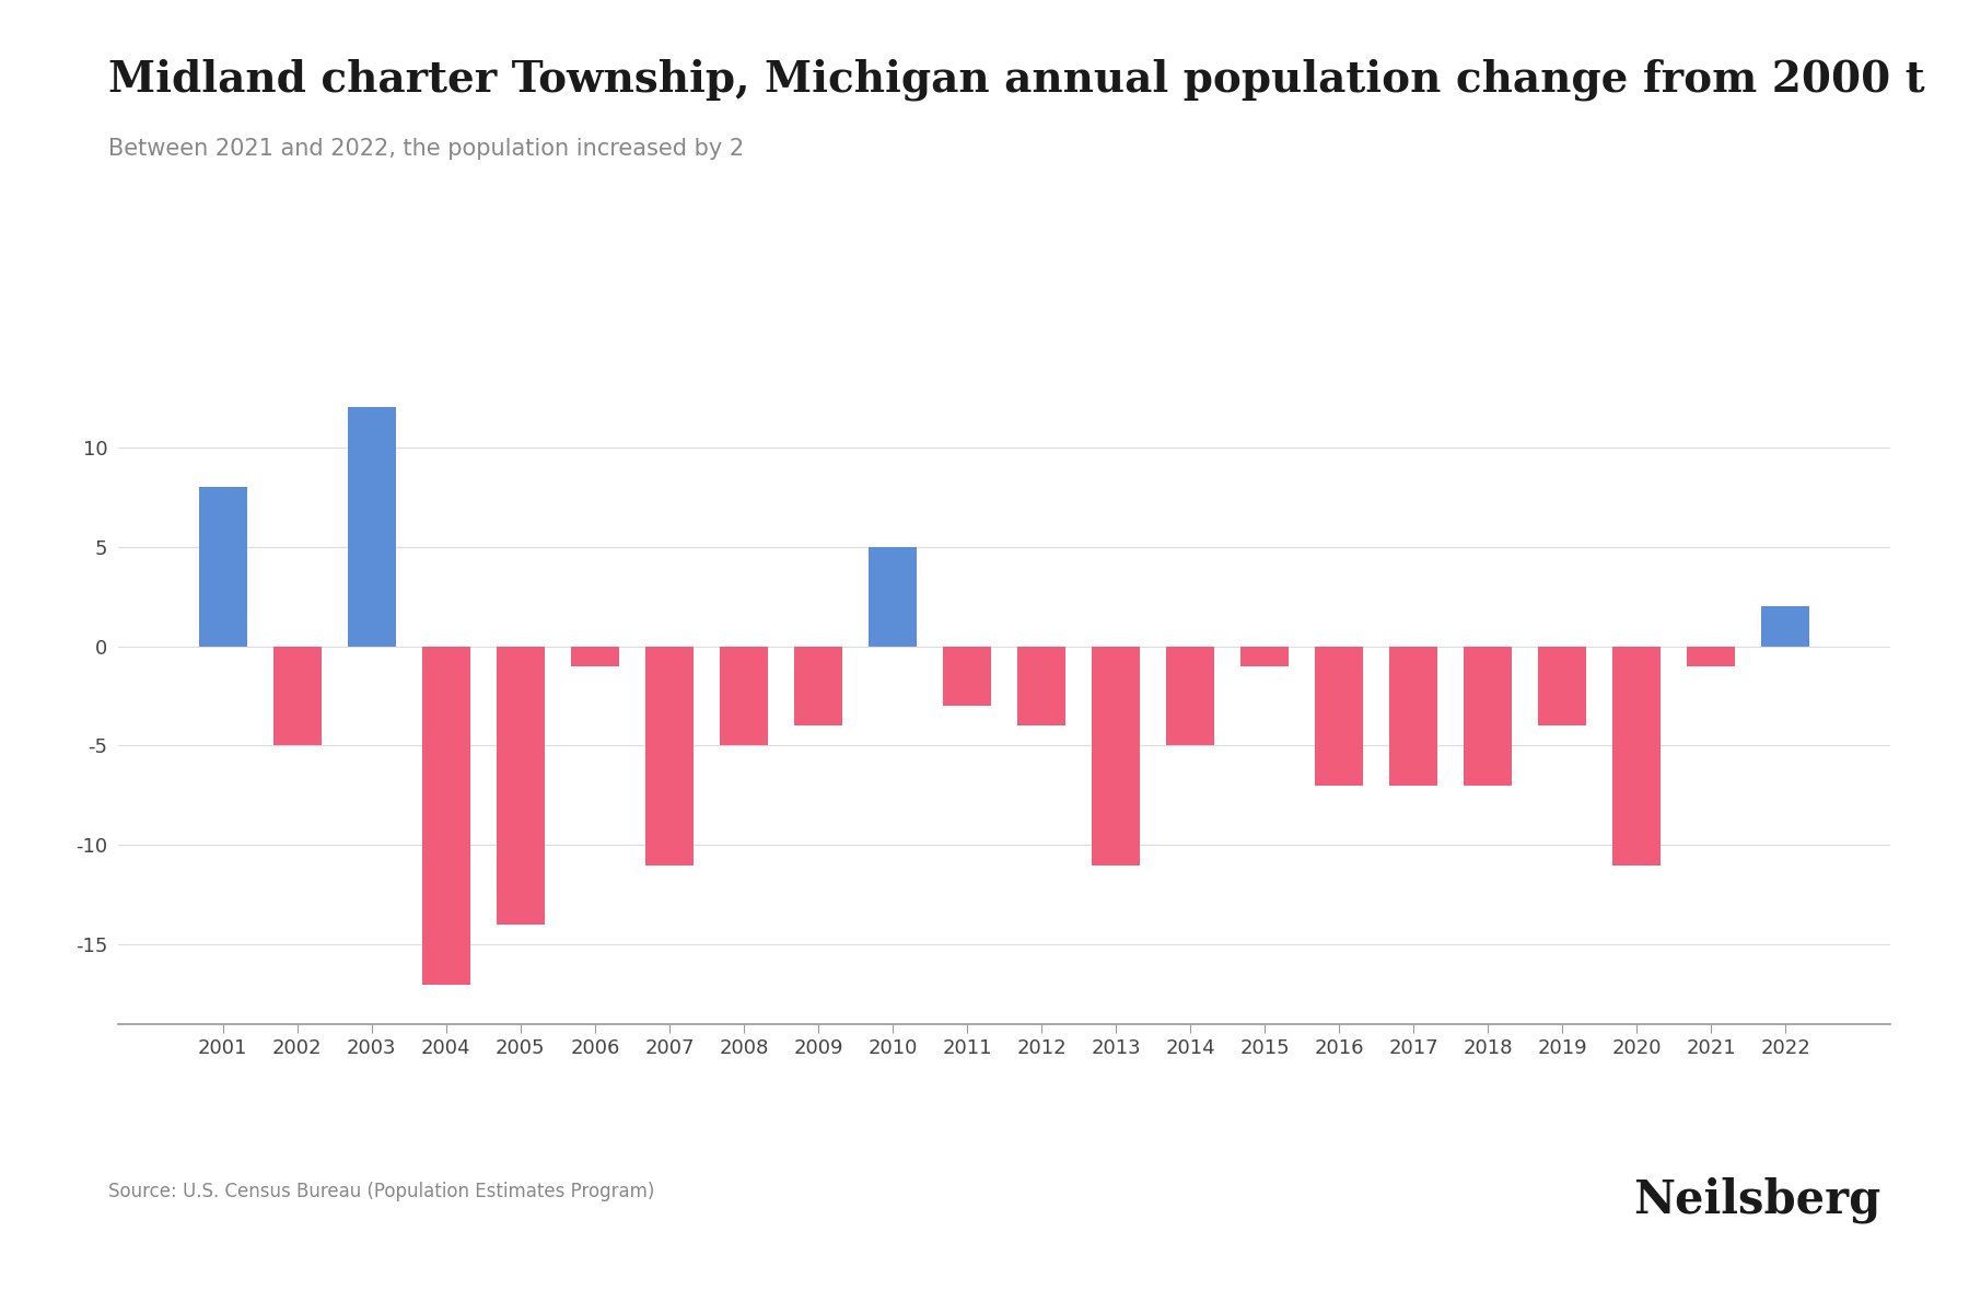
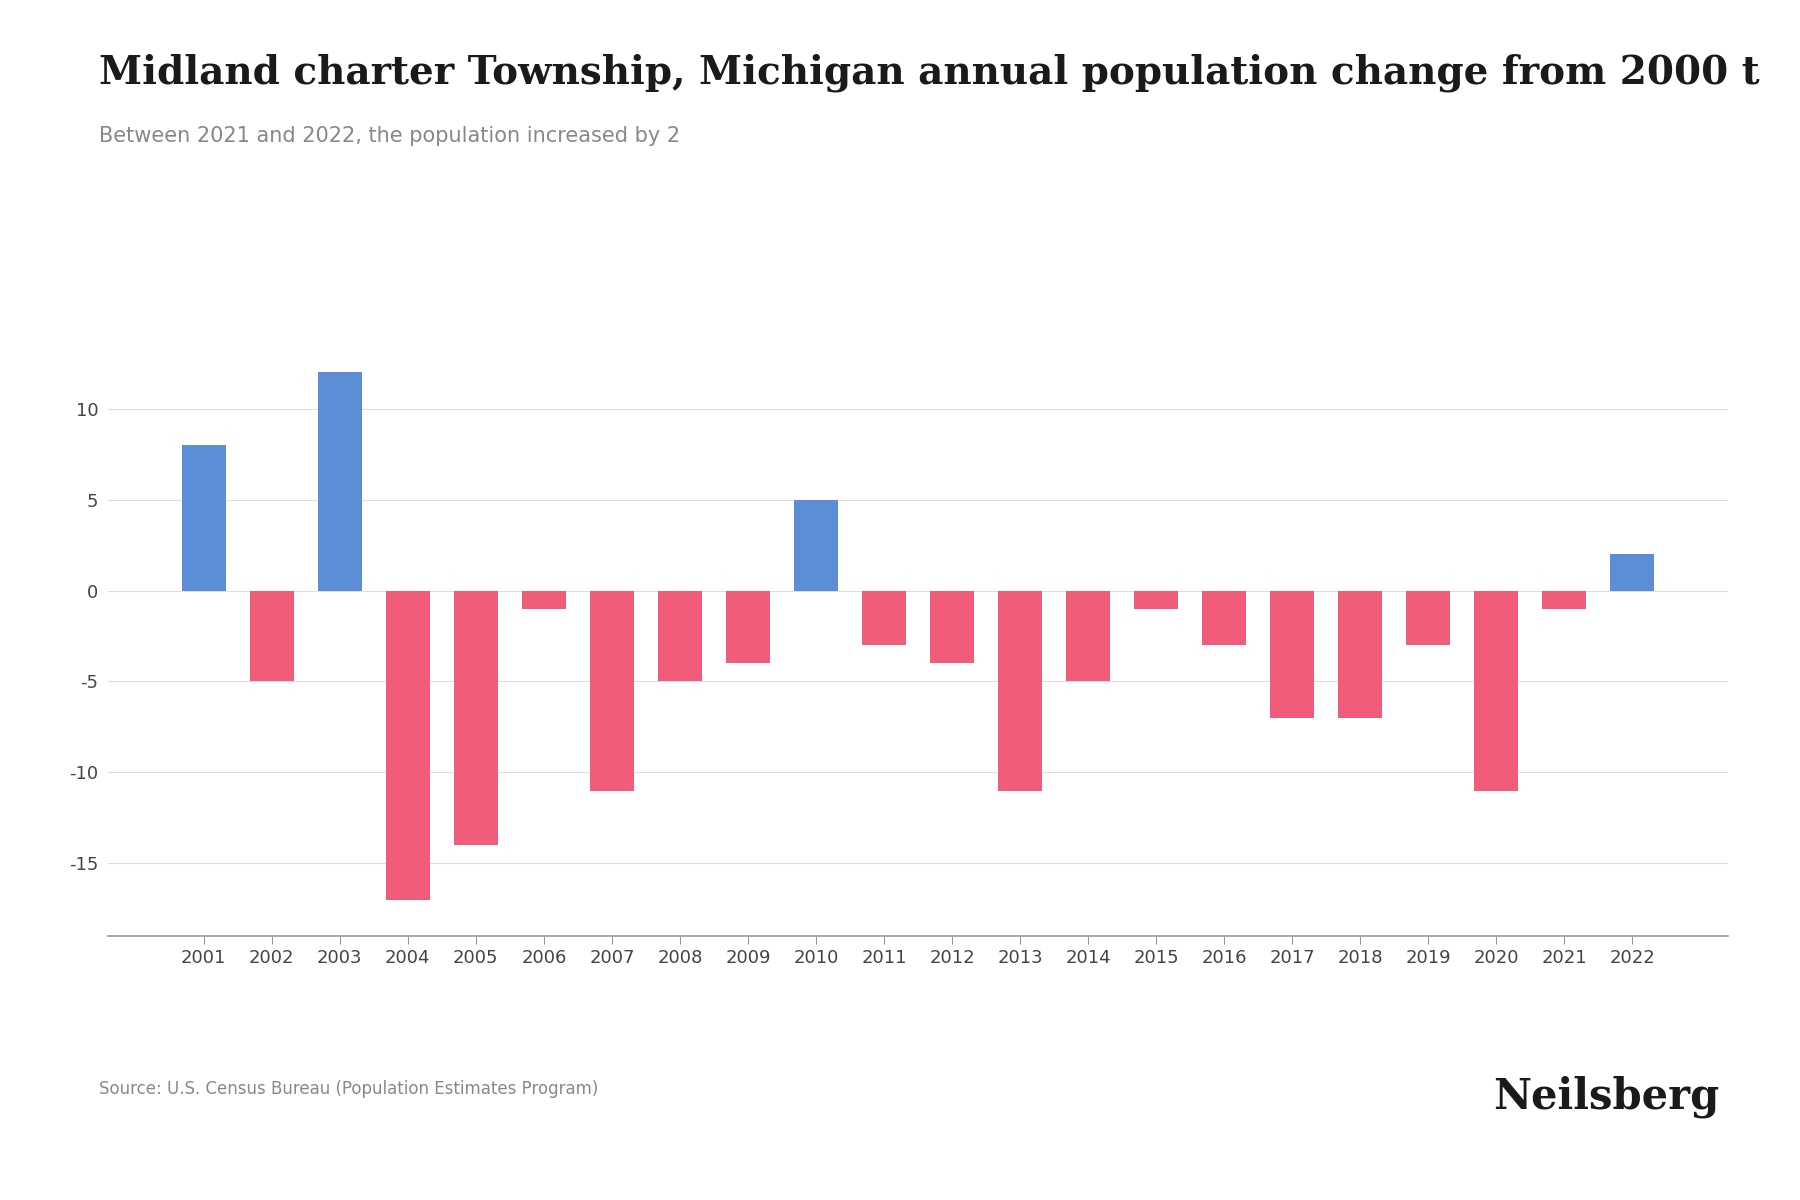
2016: -7 -> -3
2019: -4 -> -3
